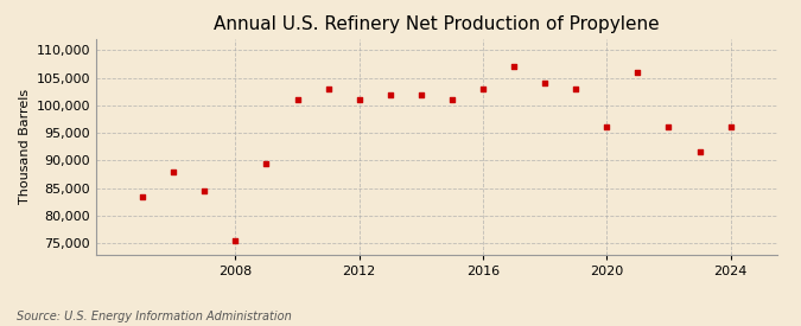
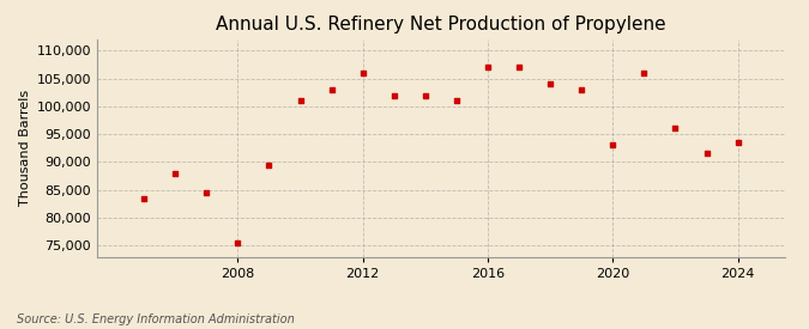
2012: 101,000 -> 106,000
2016: 103,000 -> 107,000
2020: 96,000 -> 93,000
2024: 96,000 -> 93,500
